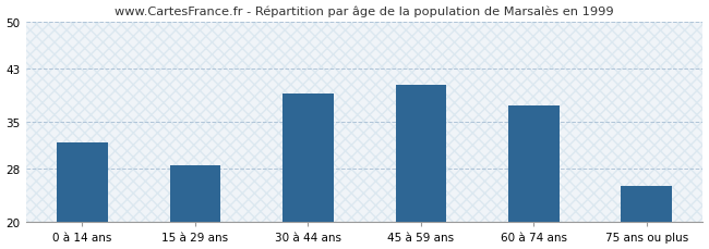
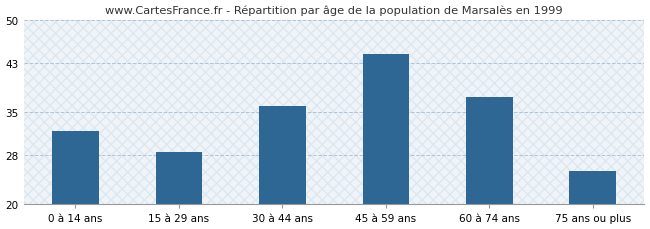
30 à 44 ans: 39.2 -> 36.0
45 à 59 ans: 40.6 -> 44.5
